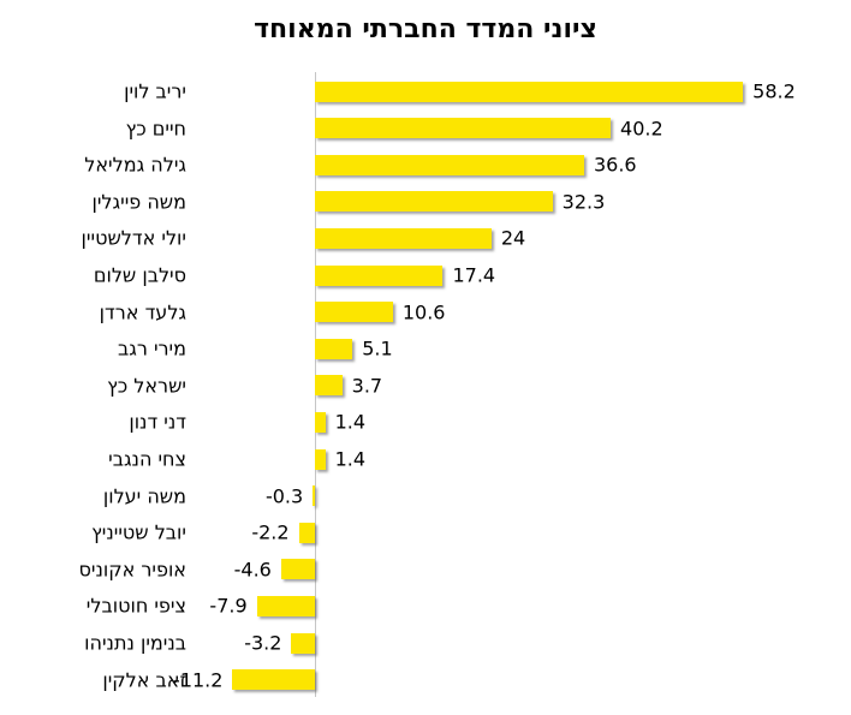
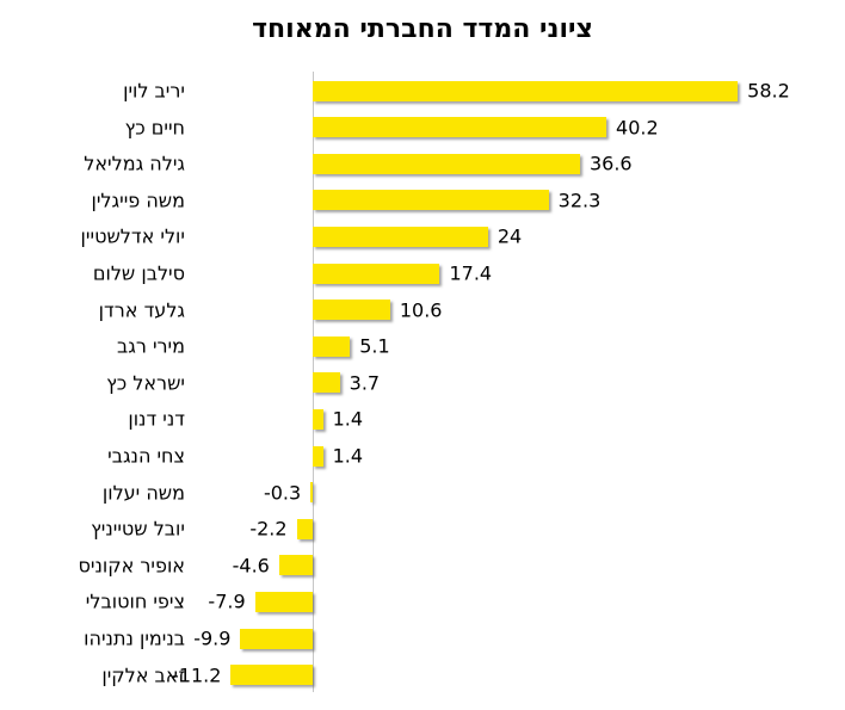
בנימין נתניהו: -3.2 -> -9.9
